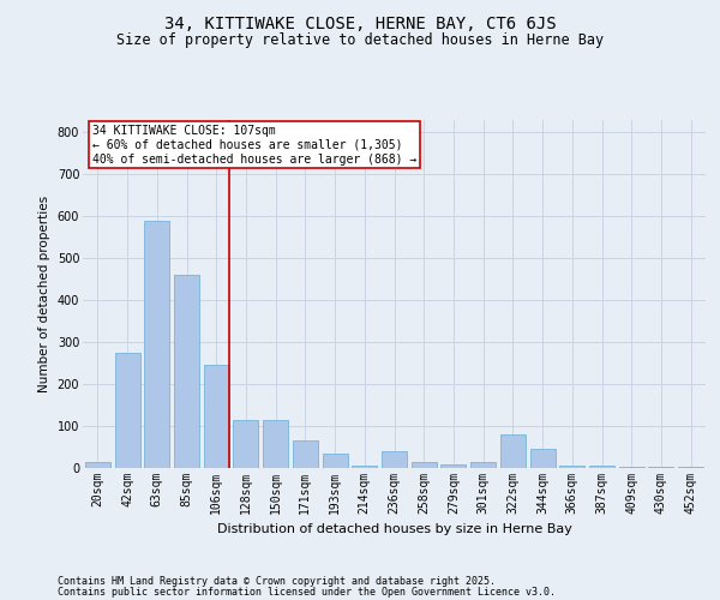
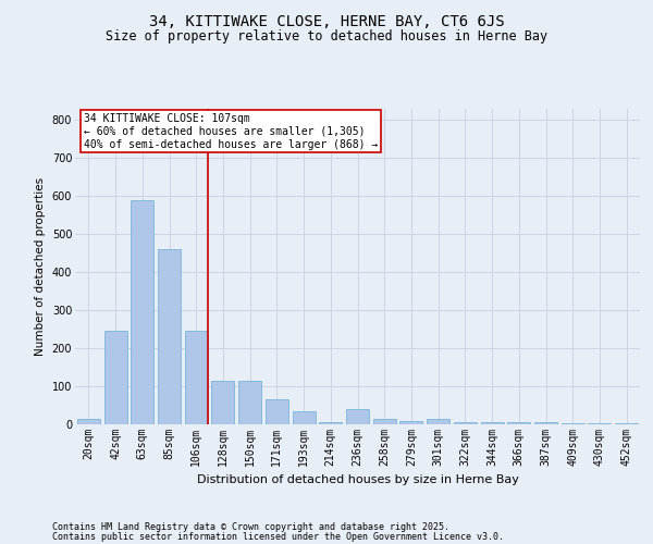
42sqm: 275 -> 245
322sqm: 80 -> 5
344sqm: 45 -> 5
